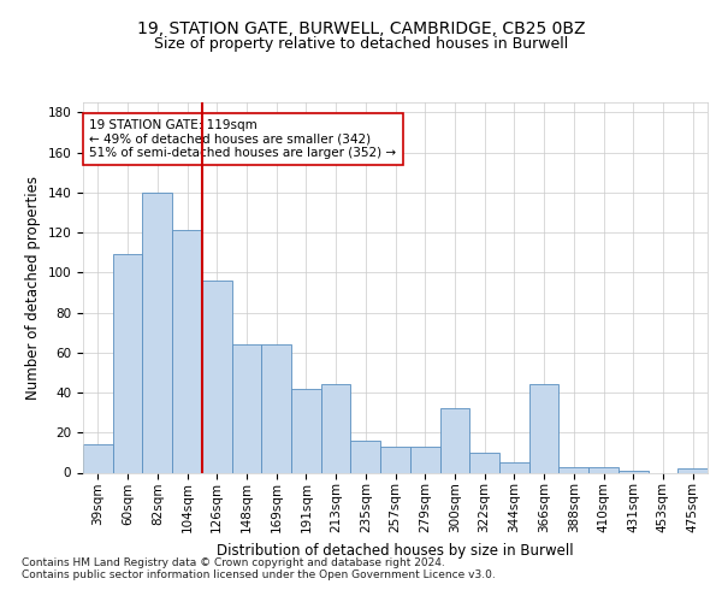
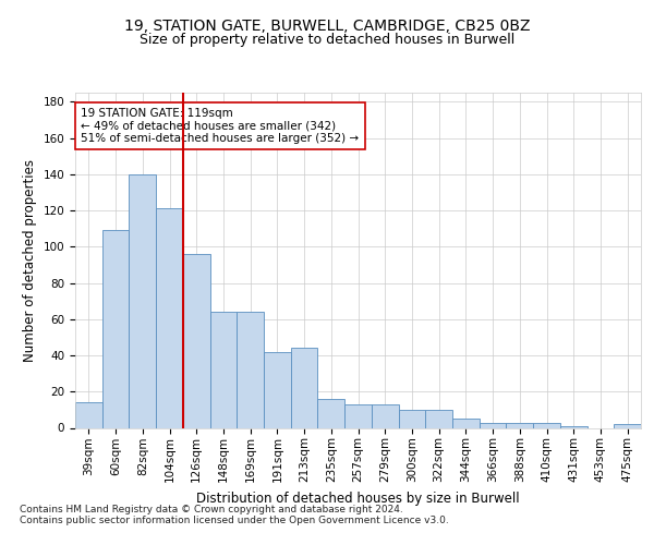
300sqm: 32 -> 10
366sqm: 44 -> 3
